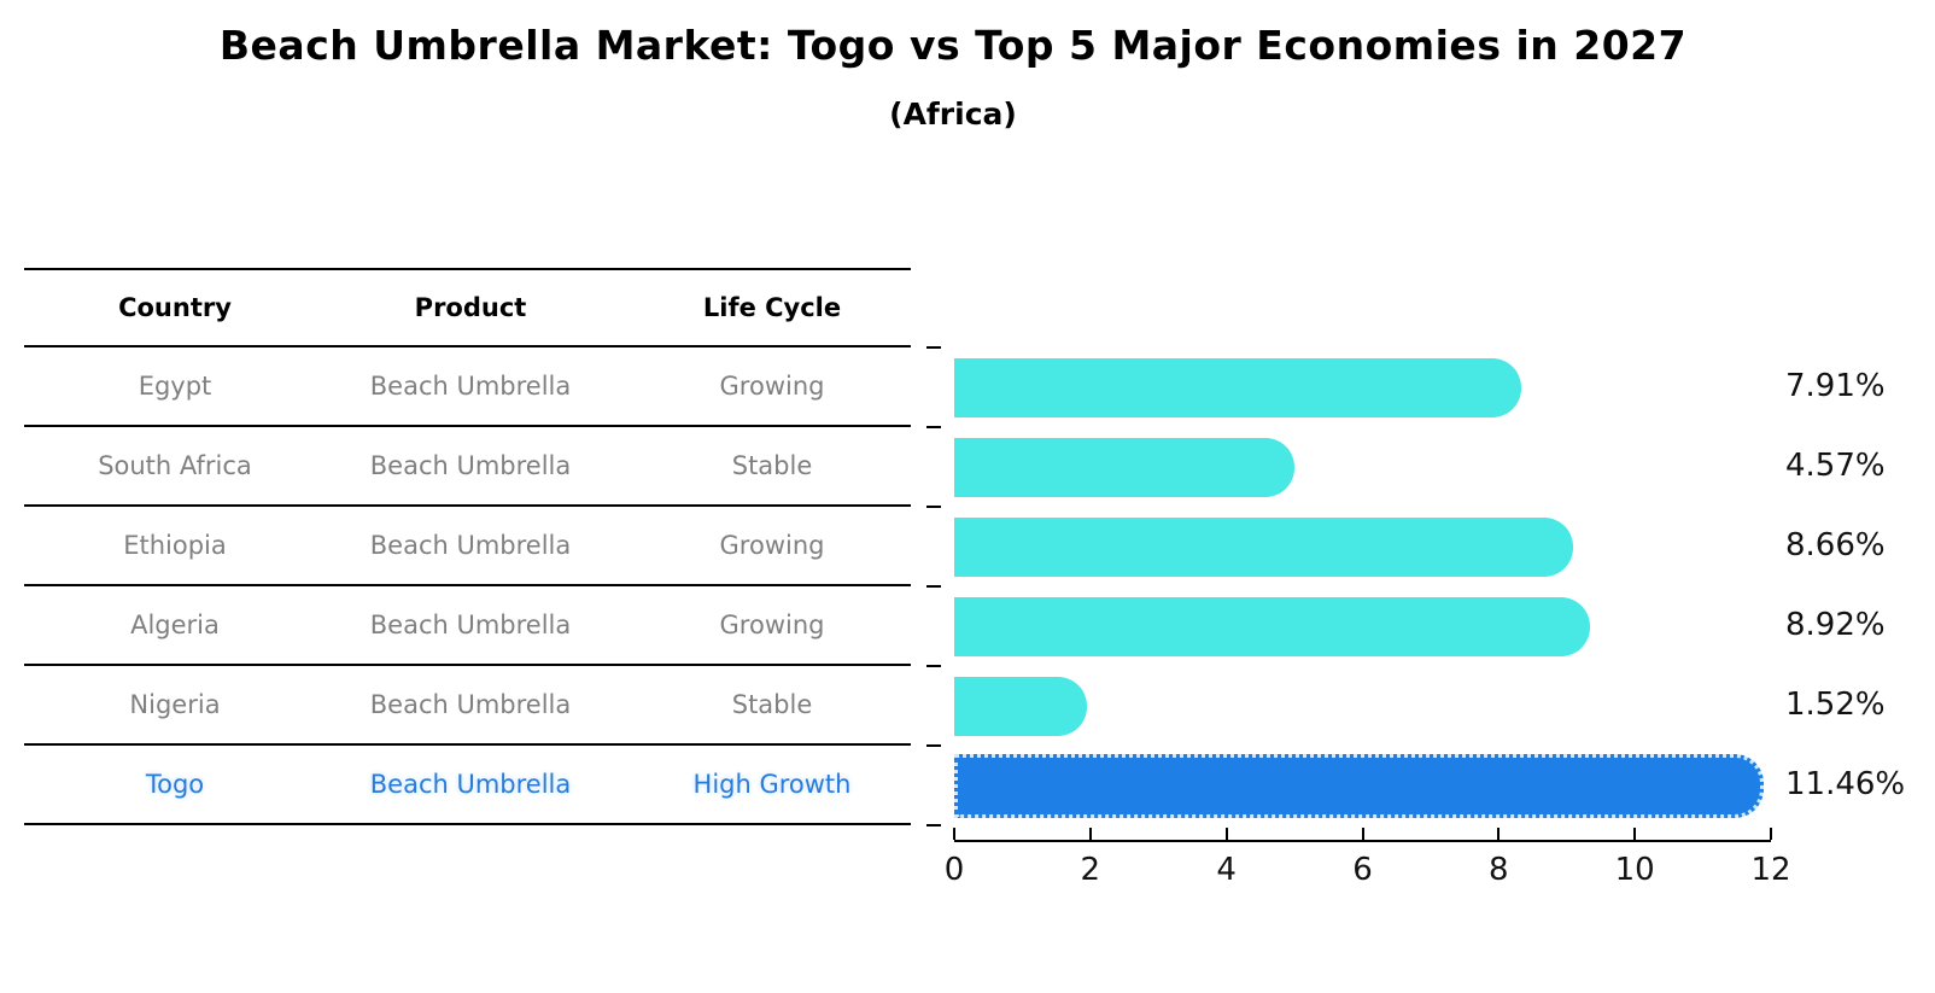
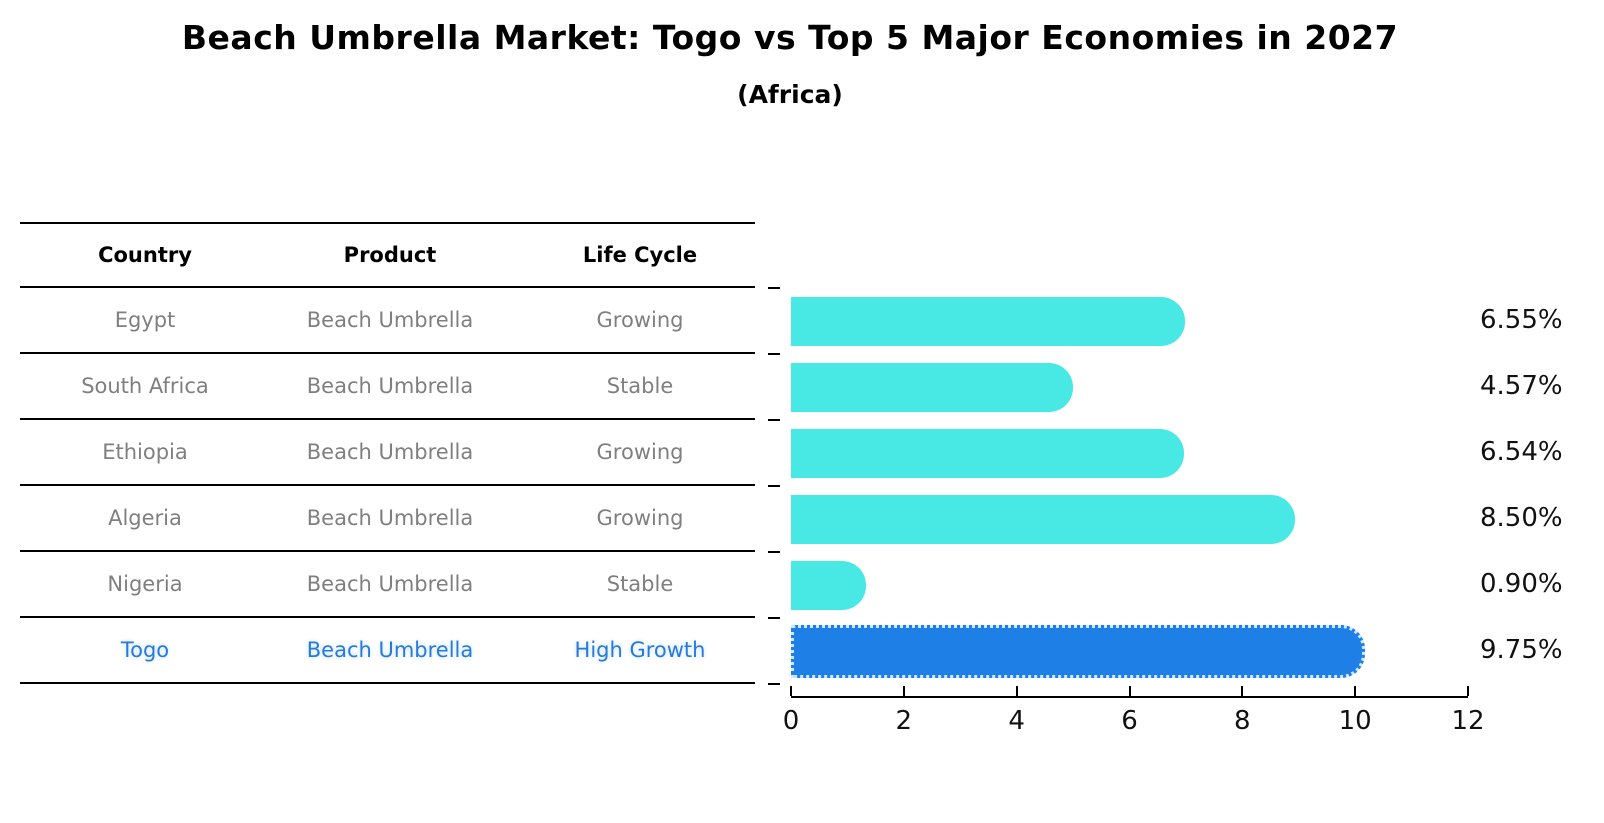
Egypt: 7.91% -> 6.55%
Ethiopia: 8.66% -> 6.54%
Algeria: 8.92% -> 8.50%
Nigeria: 1.52% -> 0.90%
Togo: 11.46% -> 9.75%
